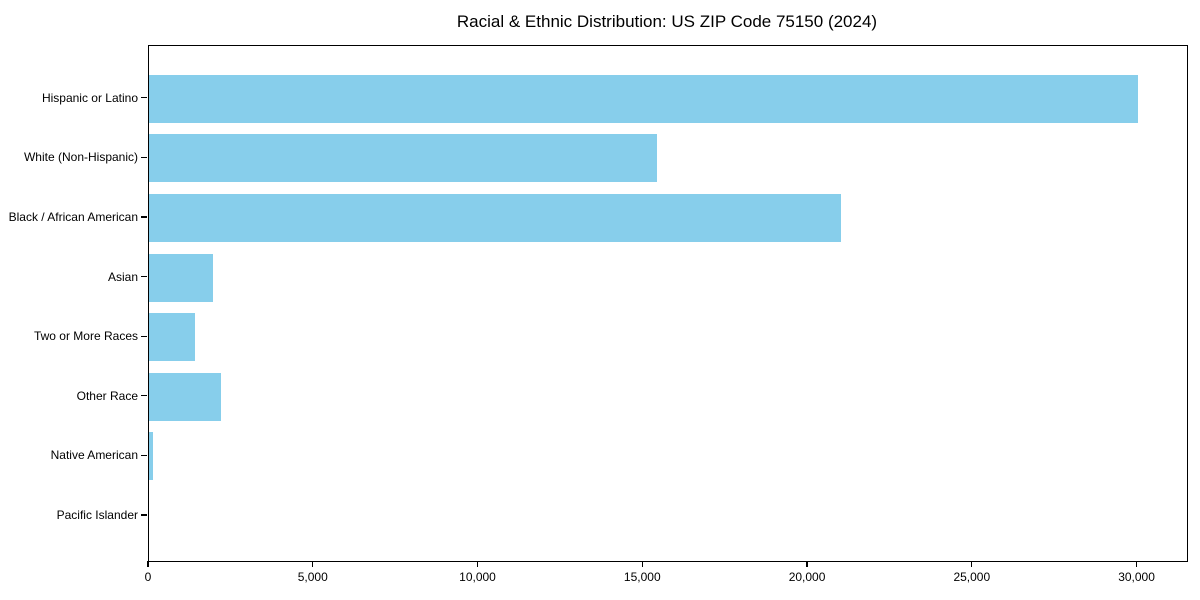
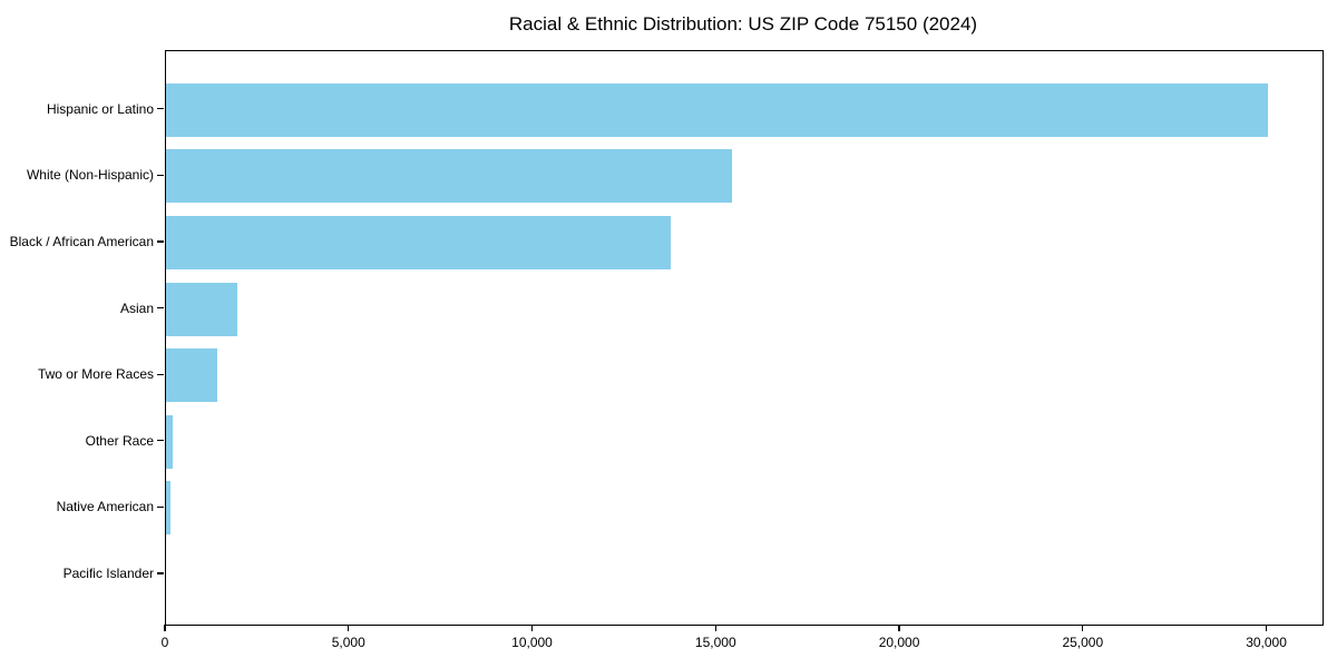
Black / African American: 21000 -> 13800
Other Race: 2200 -> 200
